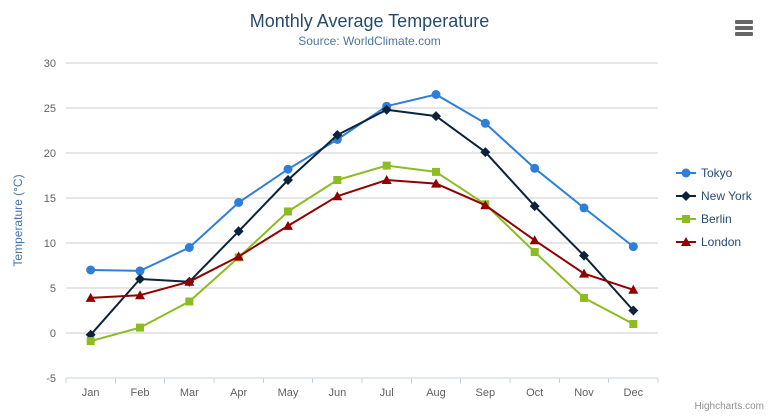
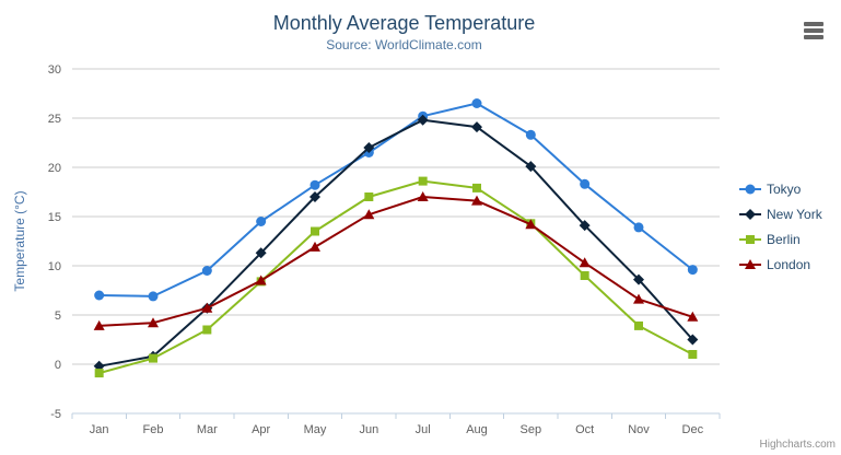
New York/Feb: 6 -> 1
